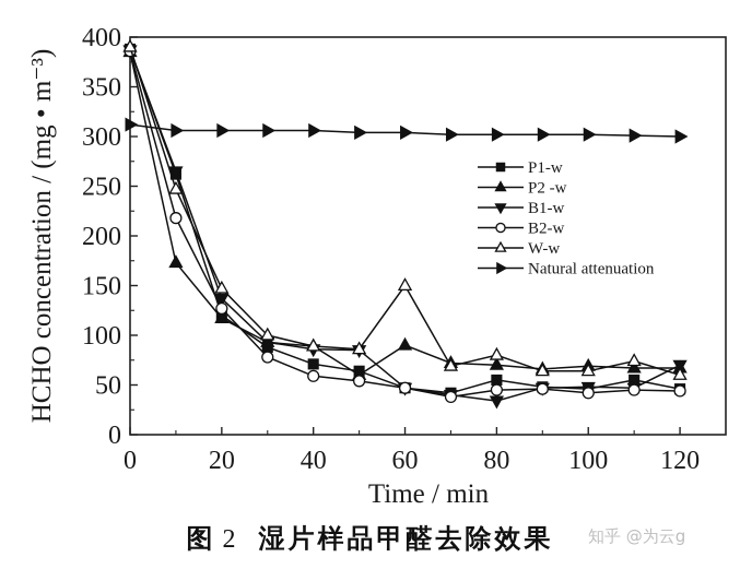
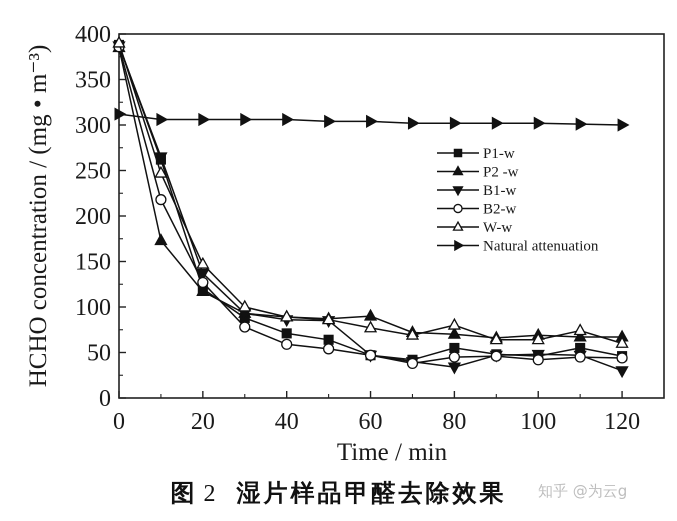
P2 -w/50: 60 -> 90
W-w/60: 150 -> 80
B1-w/120: 70 -> 30
